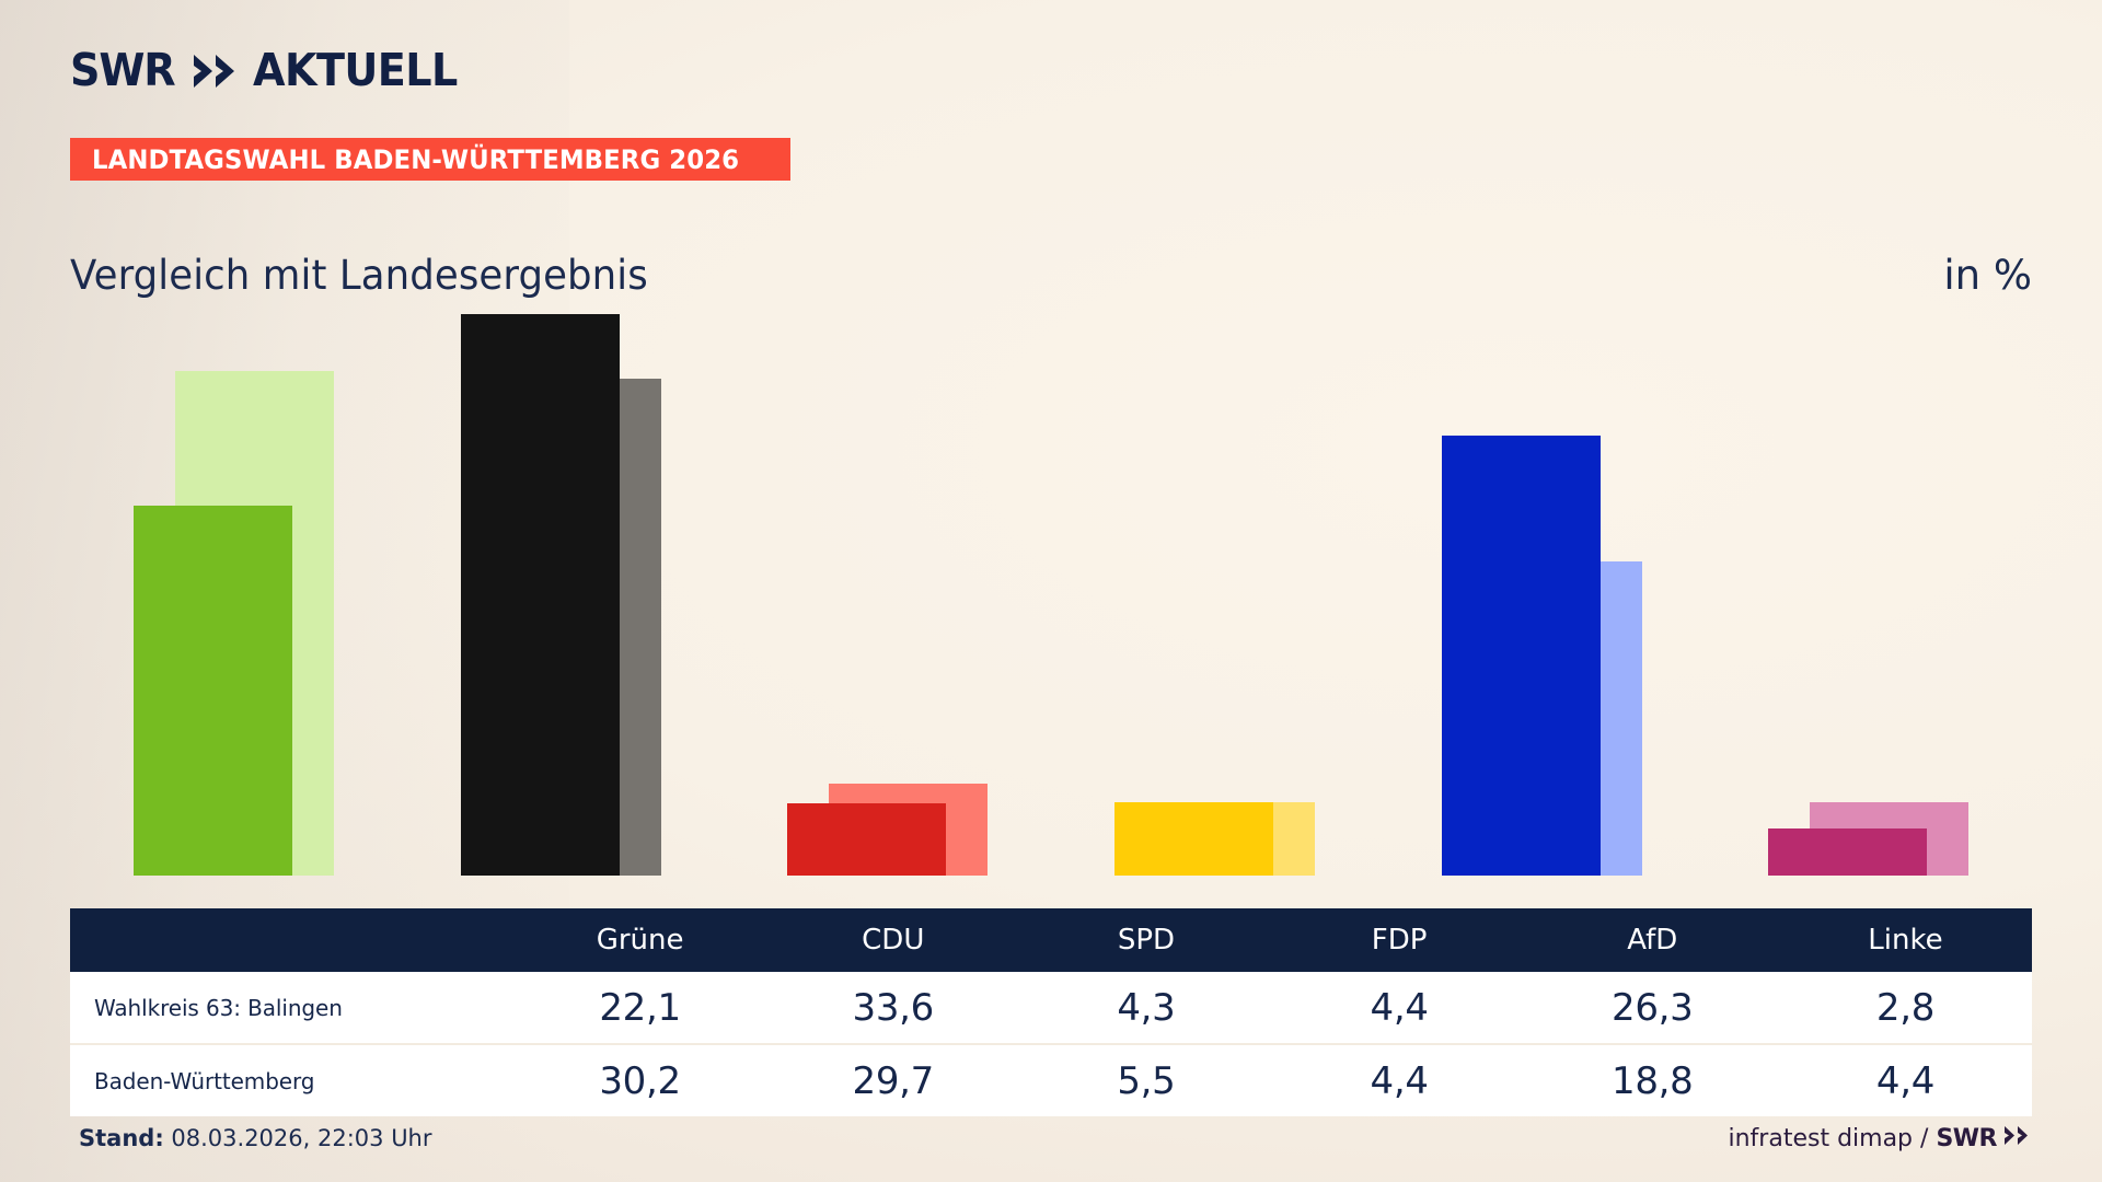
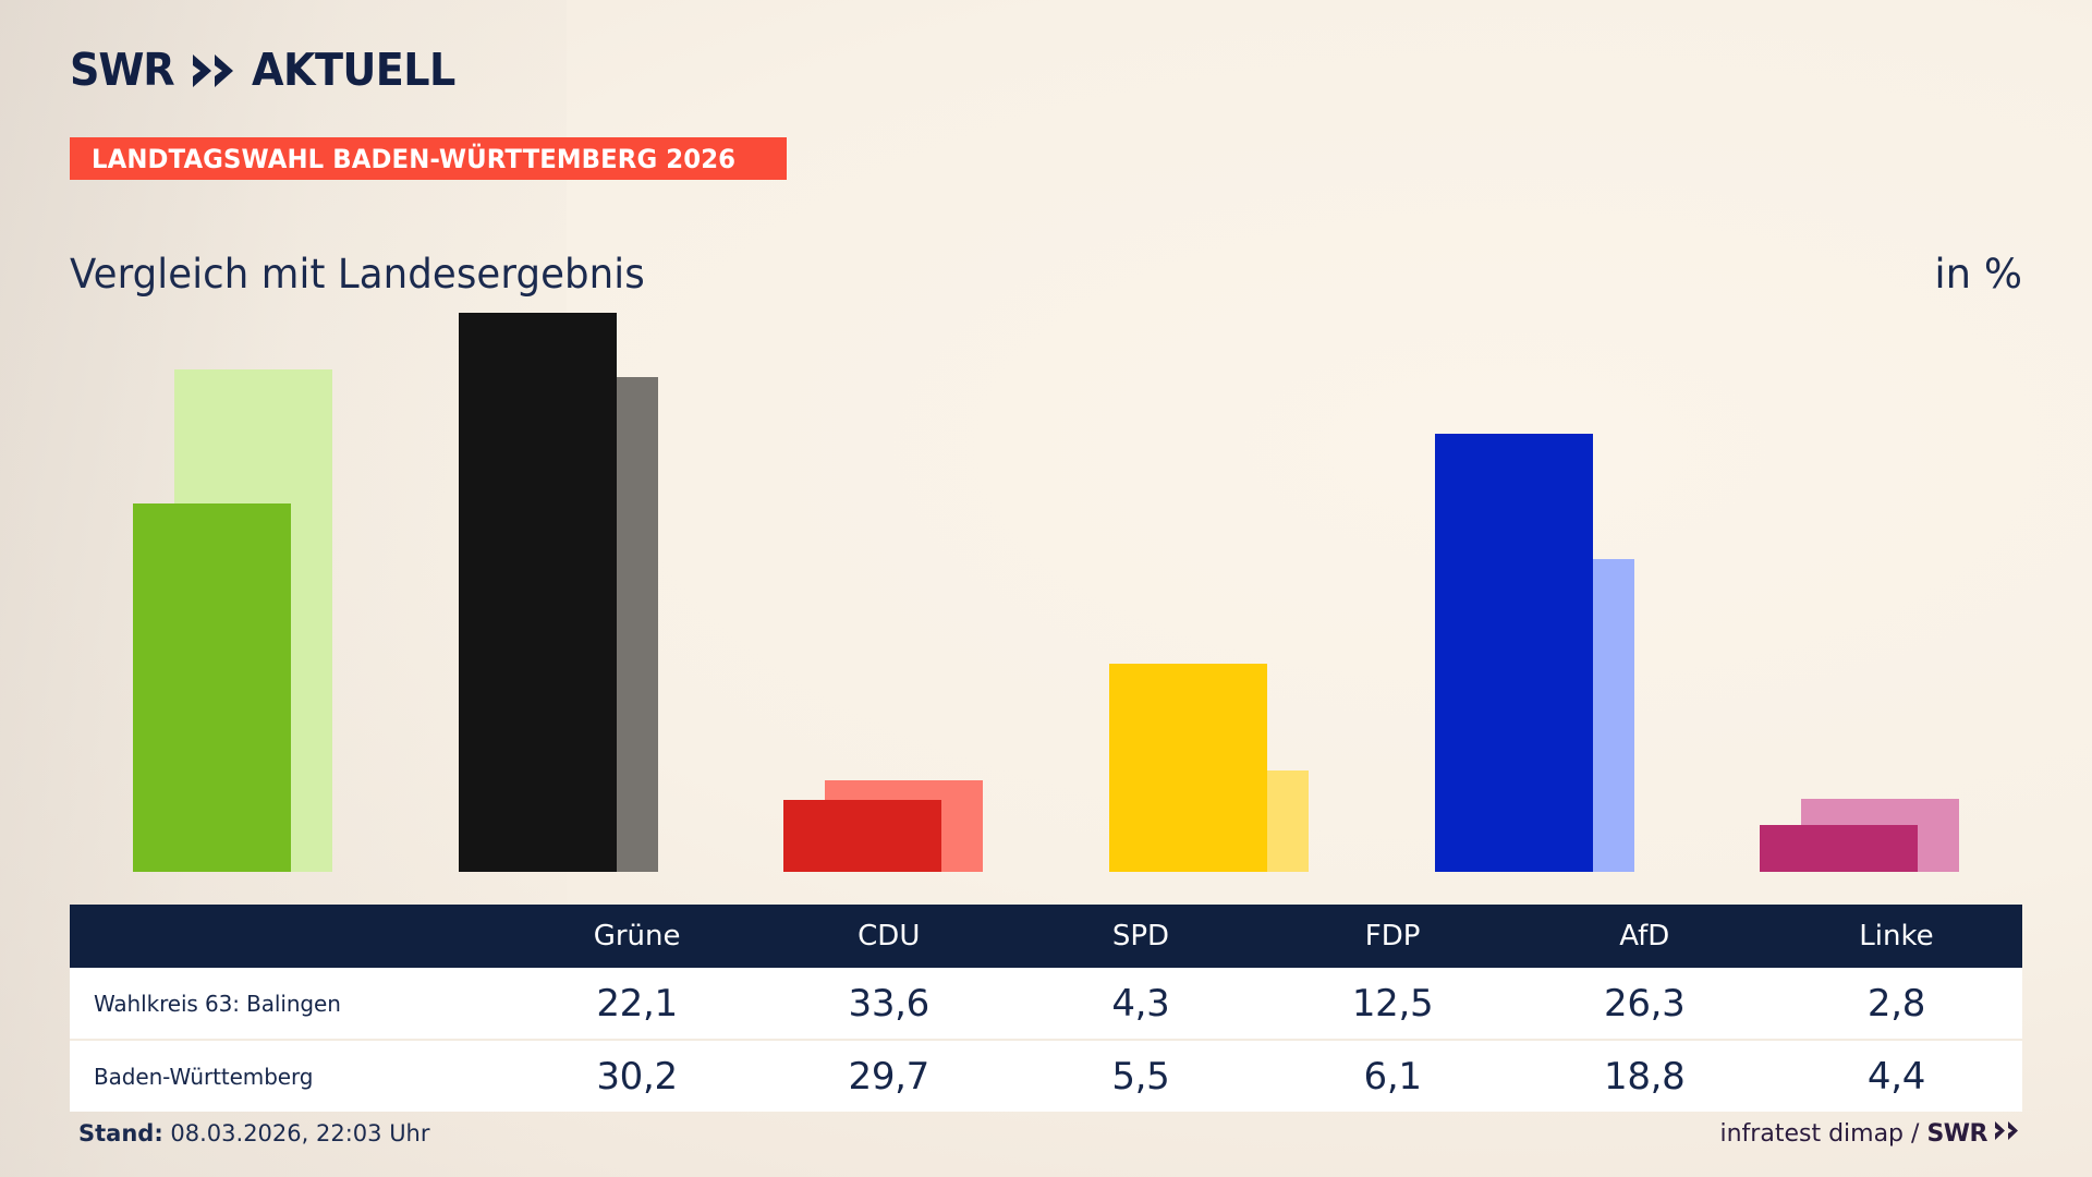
Wahlkreis 63: Balingen/FDP: 4,4 -> 12,5
Baden-Württemberg/FDP: 4,4 -> 6,1
